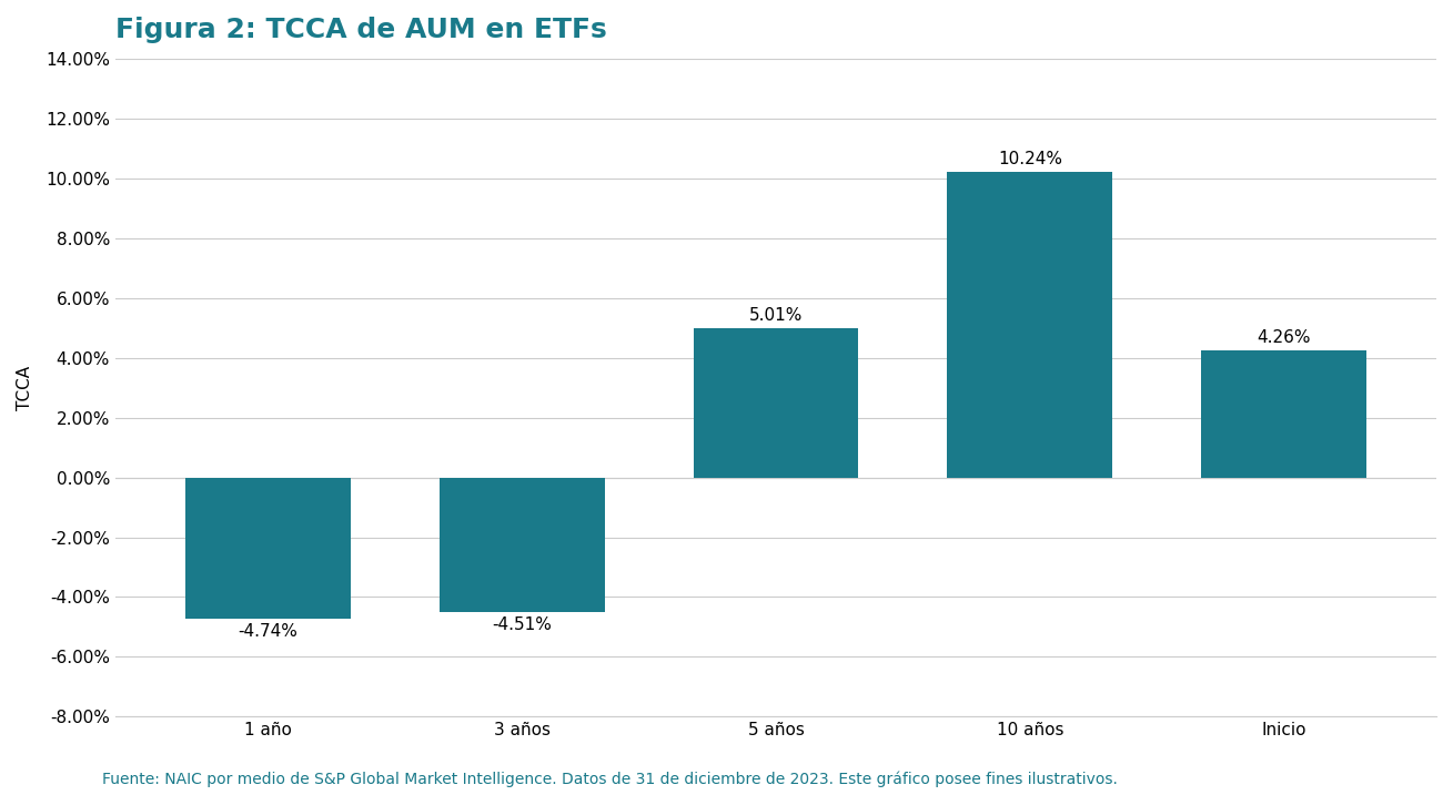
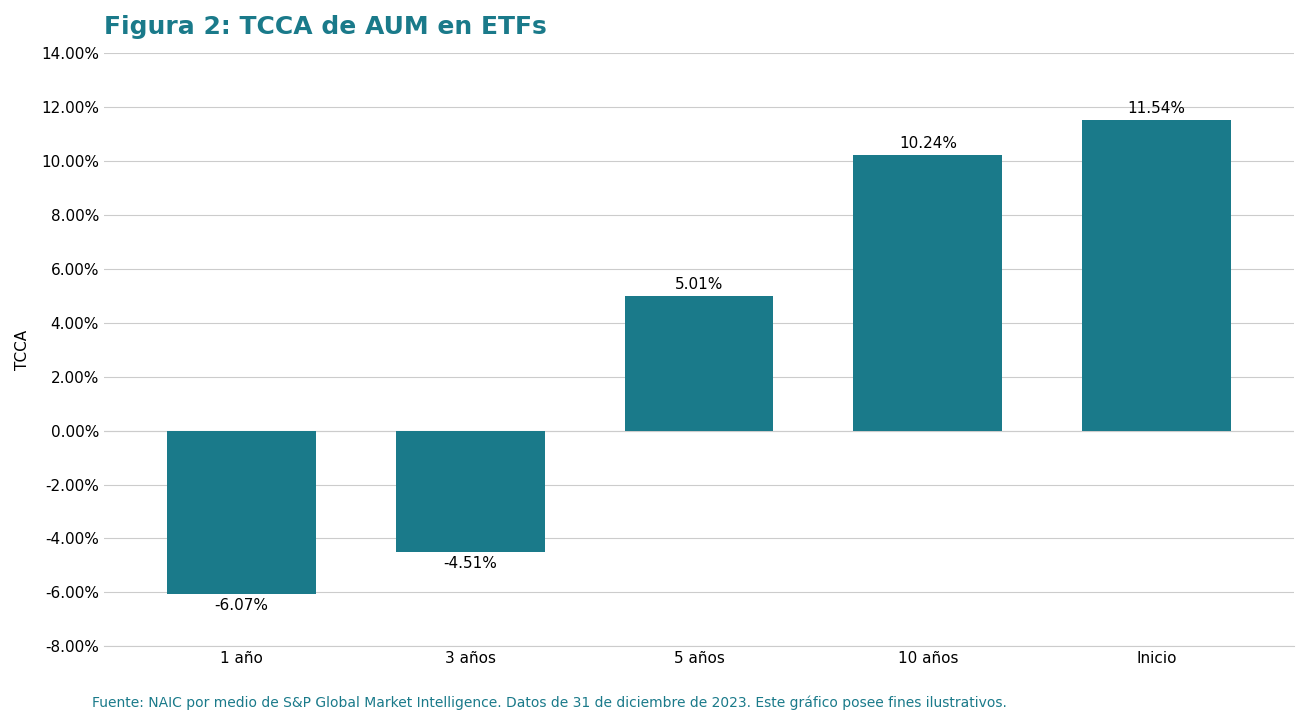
1 año: -4.74% -> -6.07%
Inicio: 4.26% -> 11.54%
